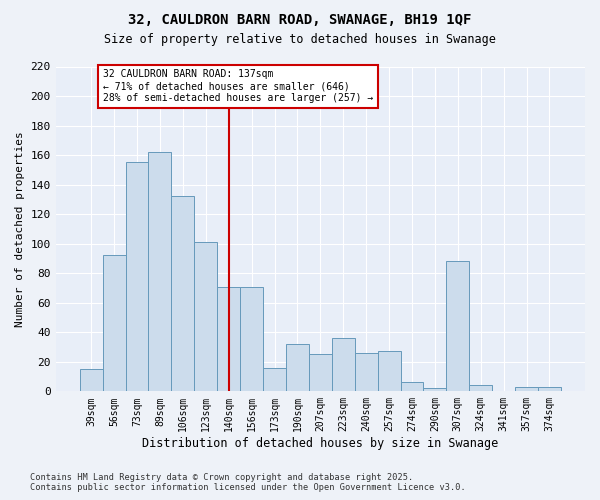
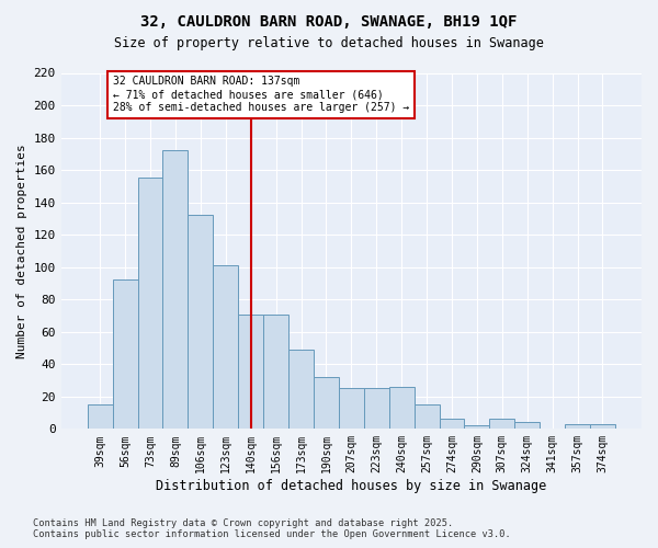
89sqm: 162 -> 172
173sqm: 16 -> 49
223sqm: 36 -> 25
257sqm: 27 -> 15
307sqm: 88 -> 6
